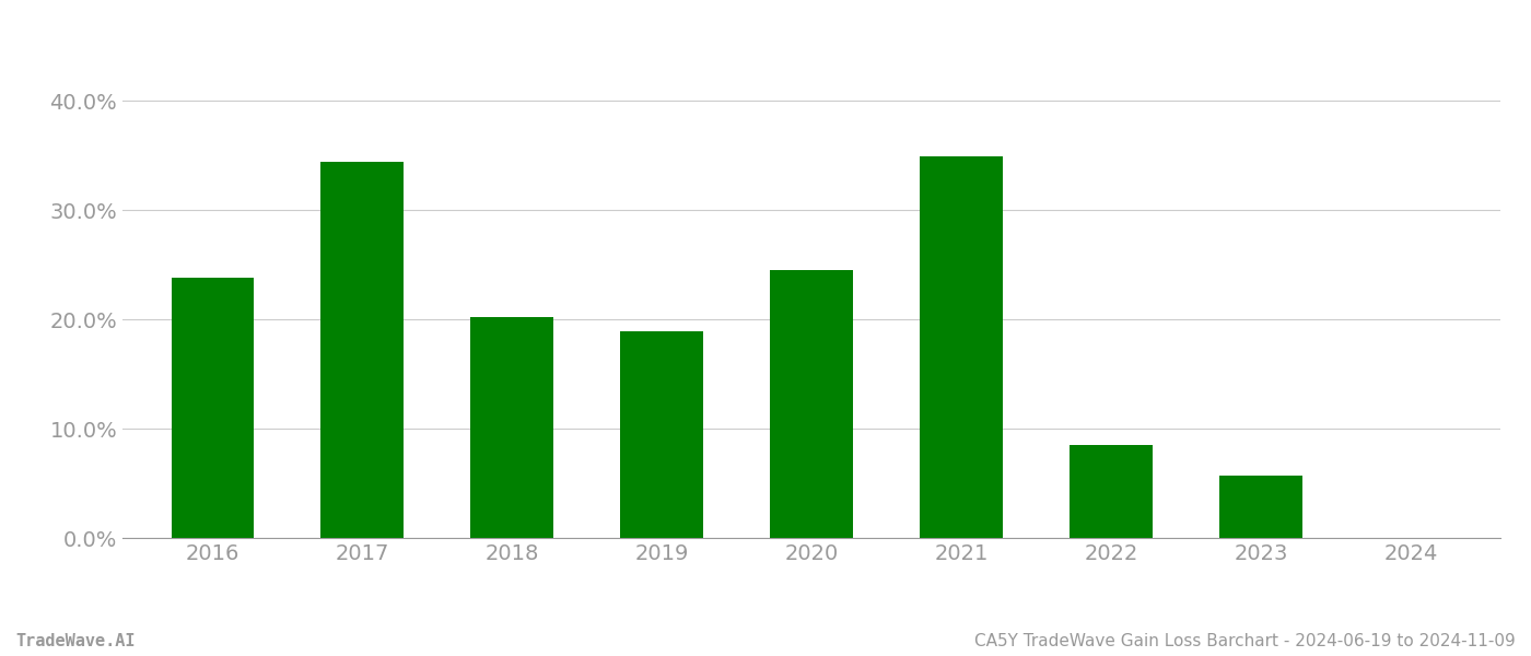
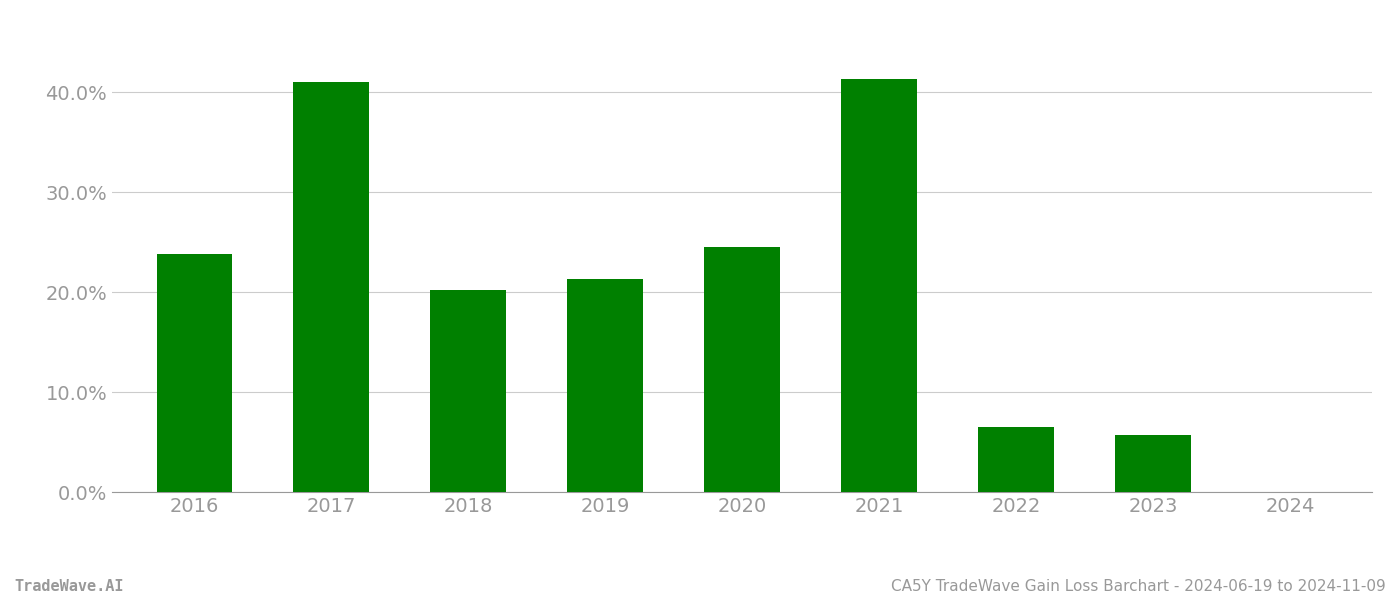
2017: 34.4% -> 41.0%
2019: 18.9% -> 21.3%
2021: 34.9% -> 41.3%
2022: 8.5% -> 6.5%
